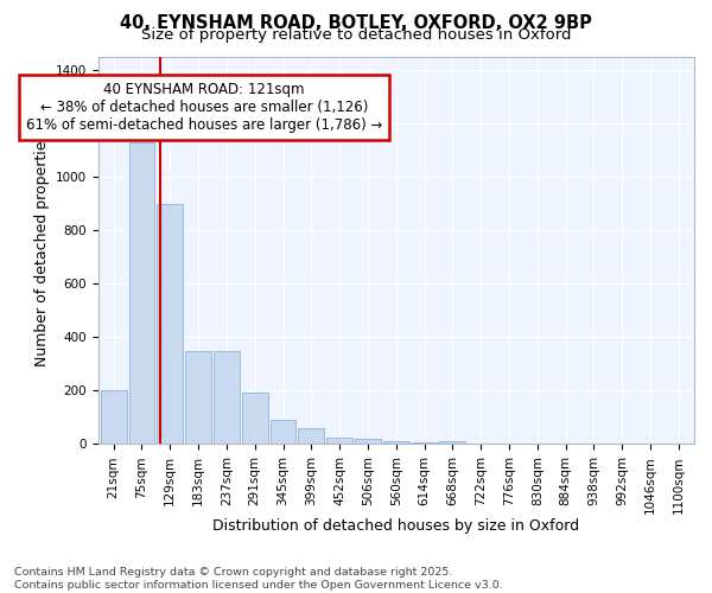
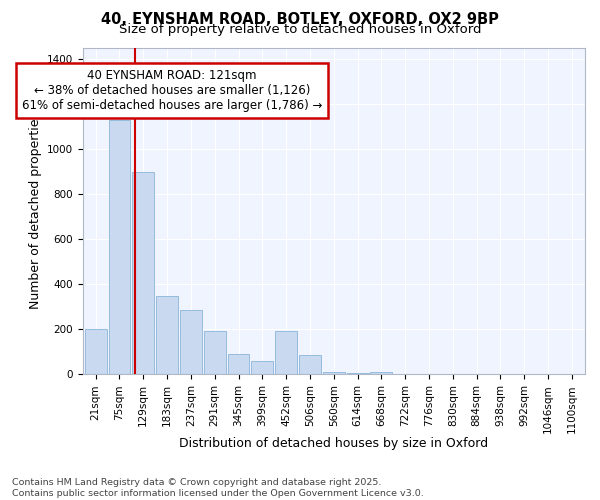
237sqm: 350 -> 285
452sqm: 25 -> 195
506sqm: 18 -> 85
